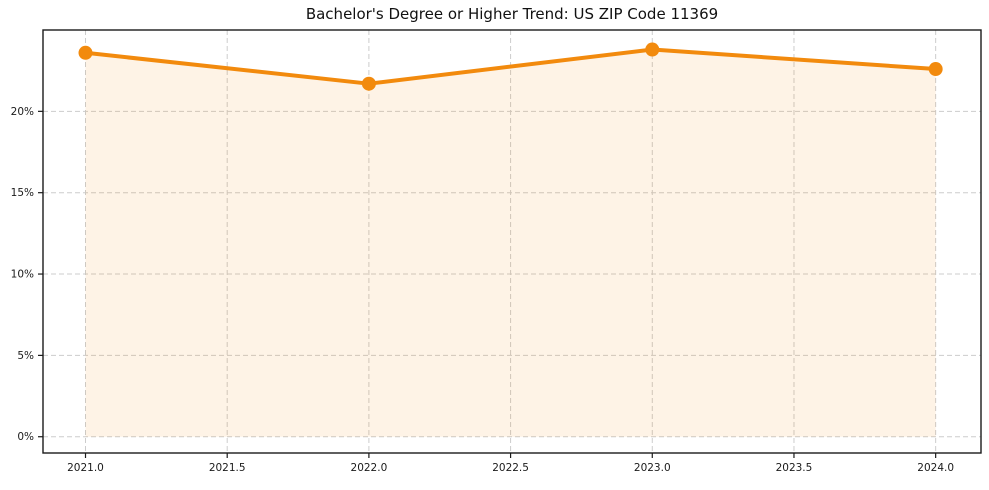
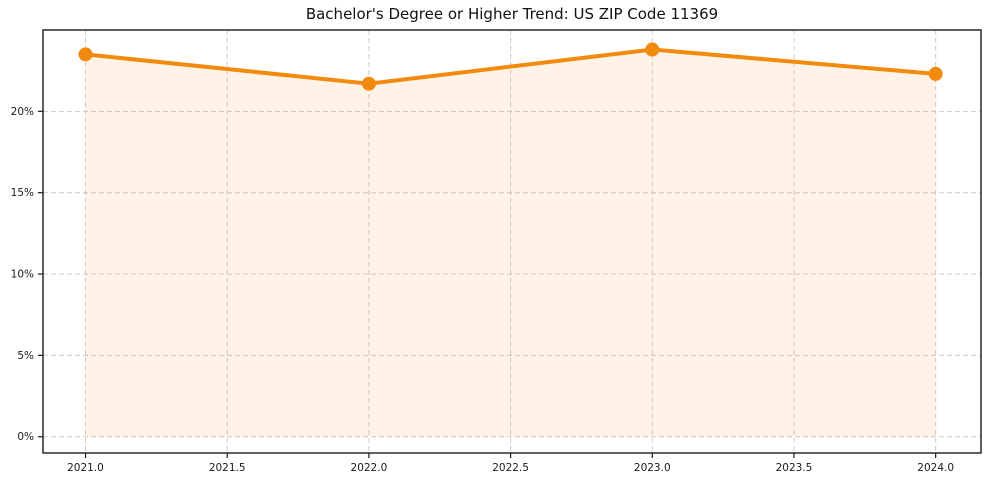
2021.0: 23.6% -> 23.5%
2024.0: 22.6% -> 22.3%
